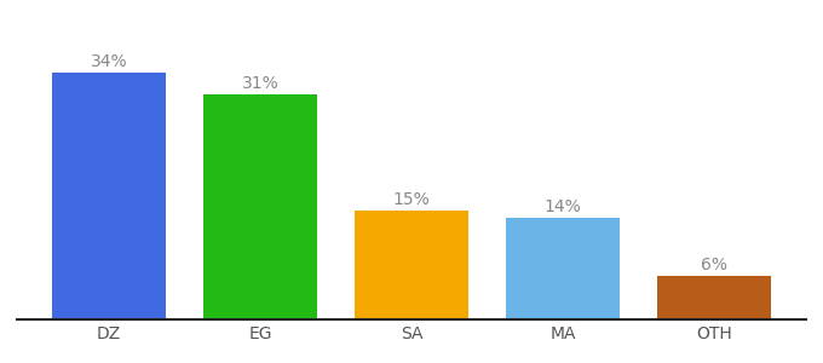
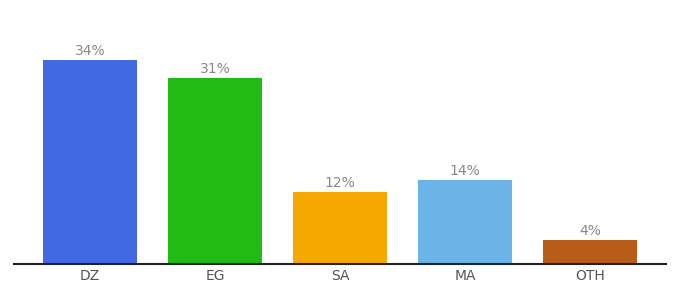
SA: 15% -> 12%
OTH: 6% -> 4%
